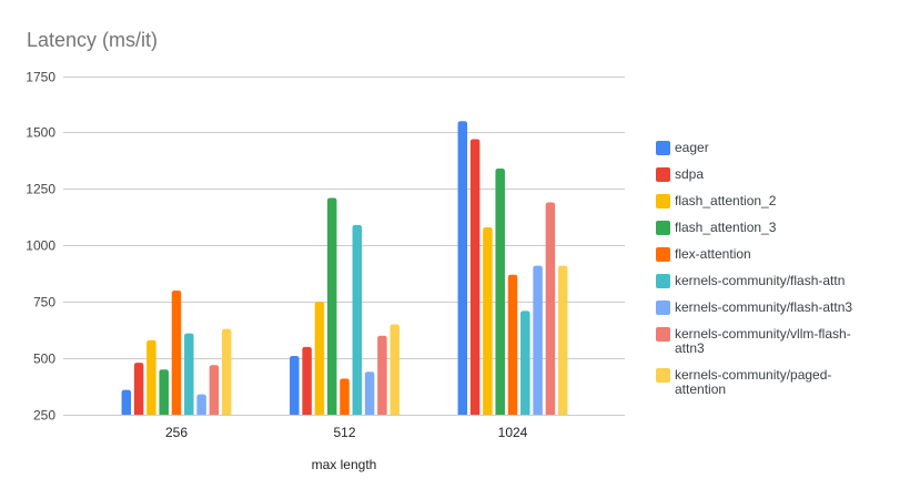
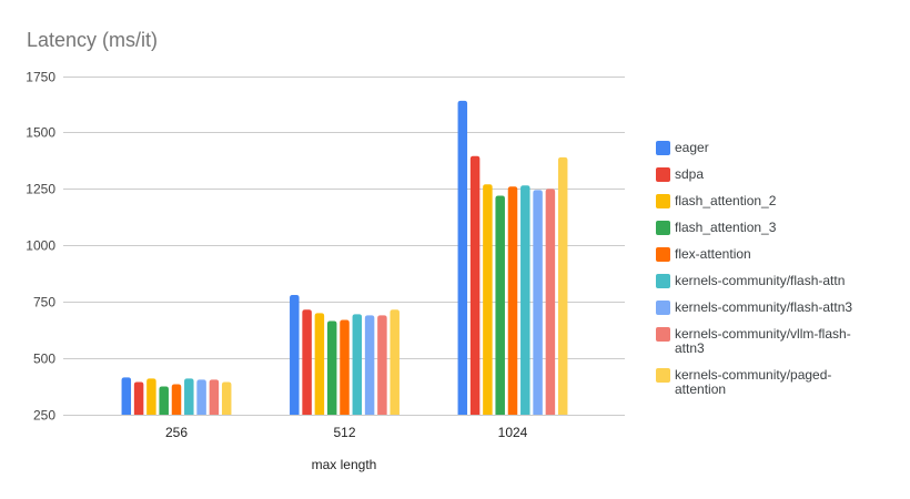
eager/256: 360 -> 420
sdpa/256: 480 -> 400
flash_attention_2/256: 580 -> 410
flash_attention_3/256: 450 -> 380
flex-attention/256: 800 -> 380
kernels-community/flash-attn/256: 610 -> 410
kernels-community/flash-attn3/256: 340 -> 400
kernels-community/vllm-flash-attn3/256: 470 -> 400
kernels-community/paged-attention/256: 630 -> 400
eager/512: 510 -> 780
sdpa/512: 550 -> 720
flash_attention_2/512: 750 -> 700
flash_attention_3/512: 1210 -> 660
flex-attention/512: 410 -> 670
kernels-community/flash-attn/512: 1090 -> 700
kernels-community/flash-attn3/512: 440 -> 690
kernels-community/vllm-flash-attn3/512: 600 -> 690
kernels-community/paged-attention/512: 650 -> 720
eager/1024: 1550 -> 1640
sdpa/1024: 1470 -> 1400
flash_attention_2/1024: 1080 -> 1270
flash_attention_3/1024: 1340 -> 1220
flex-attention/1024: 870 -> 1260
kernels-community/flash-attn/1024: 710 -> 1260
kernels-community/flash-attn3/1024: 910 -> 1240
kernels-community/vllm-flash-attn3/1024: 1190 -> 1250
kernels-community/paged-attention/1024: 910 -> 1390
